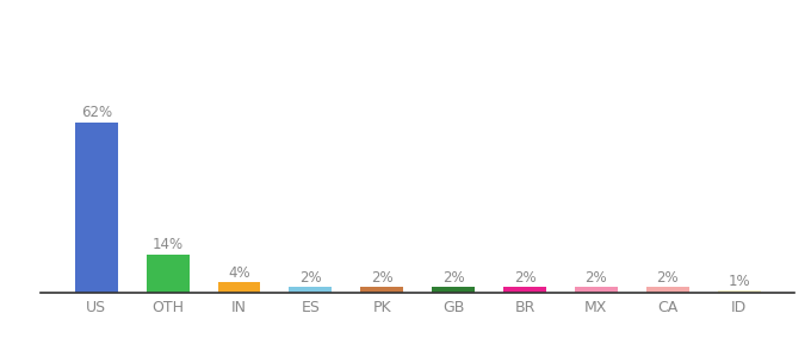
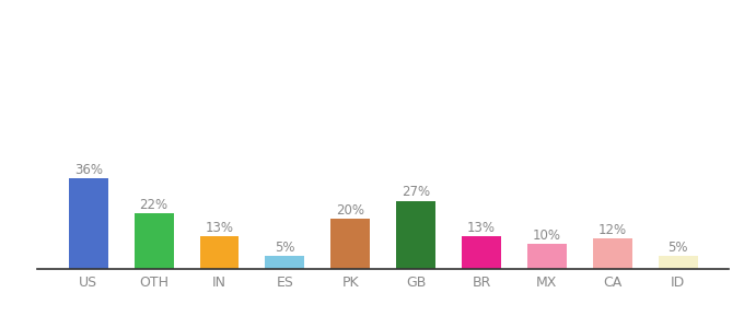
US: 62% -> 36%
OTH: 14% -> 22%
IN: 4% -> 13%
ES: 2% -> 5%
PK: 2% -> 20%
GB: 2% -> 27%
BR: 2% -> 13%
MX: 2% -> 10%
CA: 2% -> 12%
ID: 1% -> 5%
